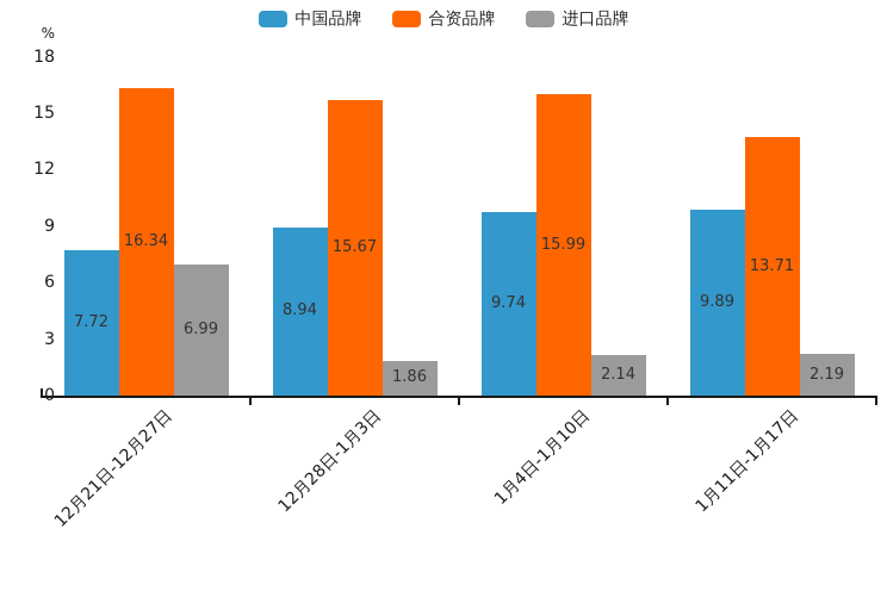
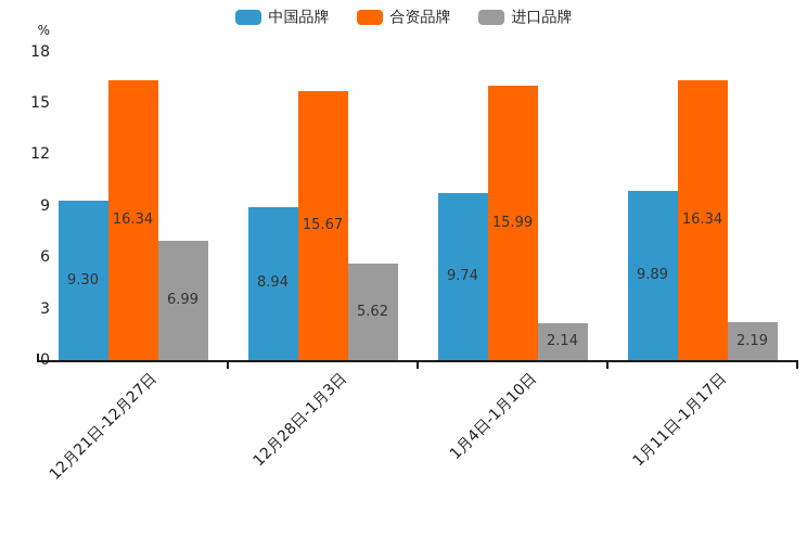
中国品牌/12月21日-12月27日: 7.72 -> 9.30
进口品牌/12月28日-1月3日: 1.86 -> 5.62
合资品牌/1月11日-1月17日: 13.71 -> 16.34
